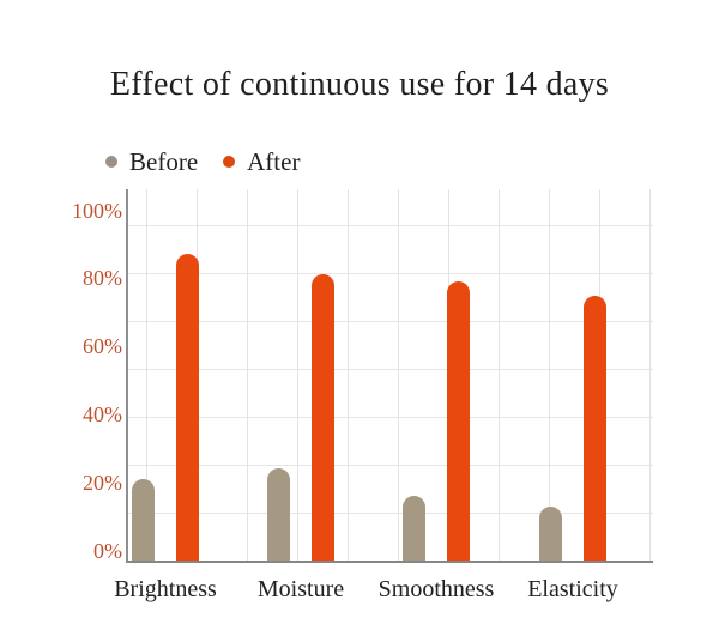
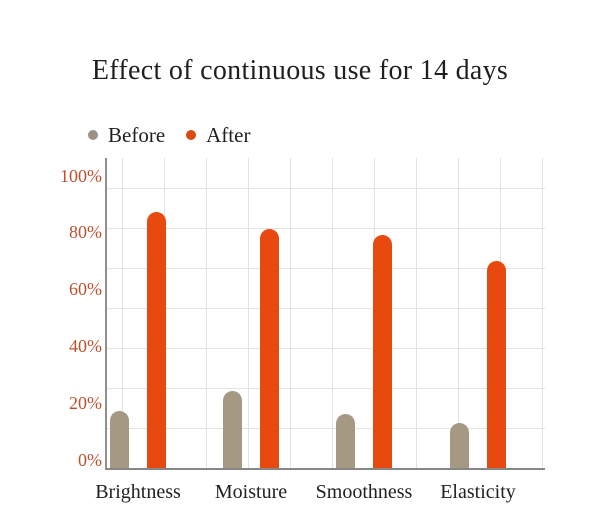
Before/Brightness: 18% -> 14%
After/Elasticity: 72% -> 67%
